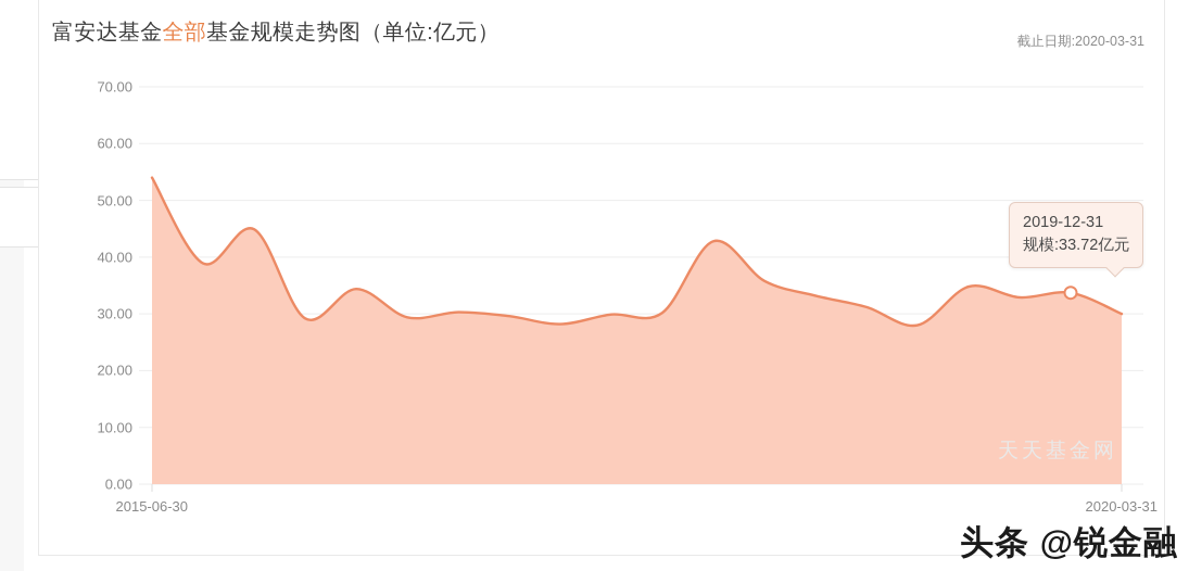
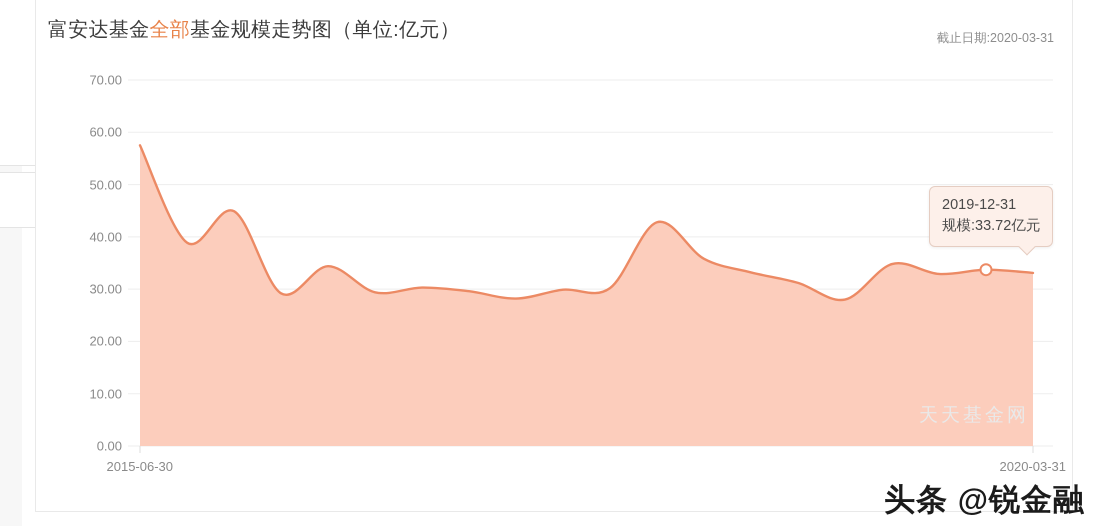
2015-06-30: 54 -> 58
2020-03-31: 30 -> 33
